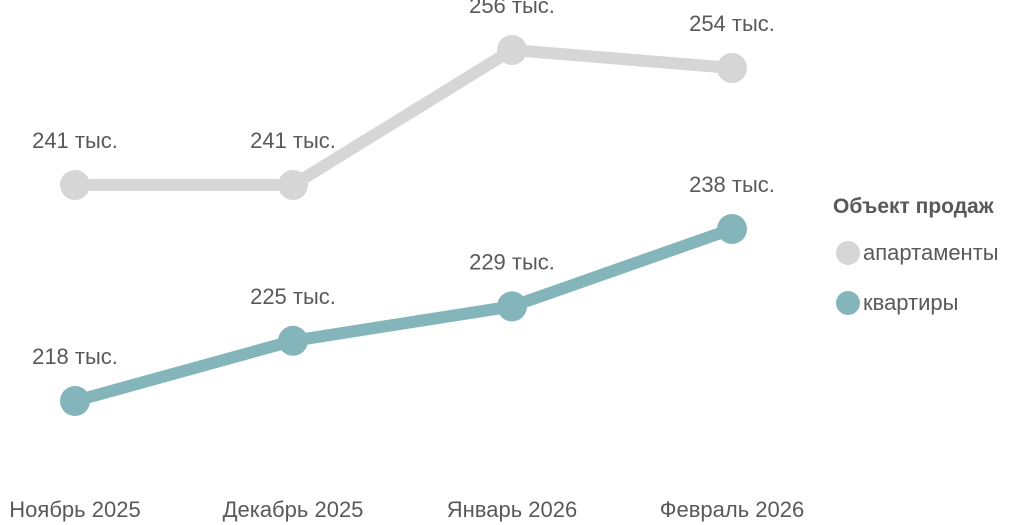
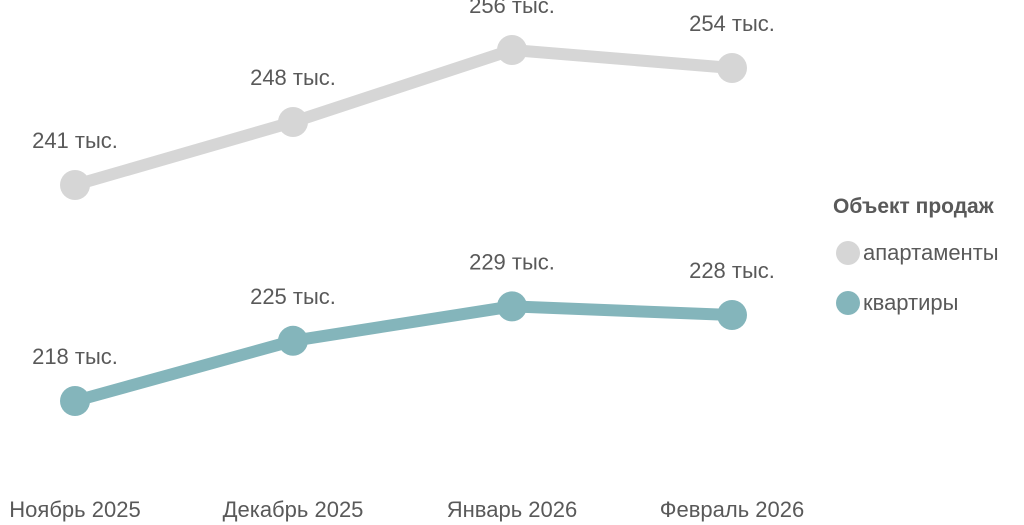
апартаменты/Декабрь 2025: 241 -> 248
квартиры/Февраль 2026: 238 -> 228
